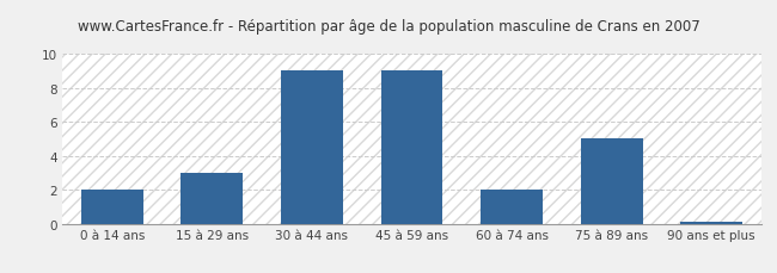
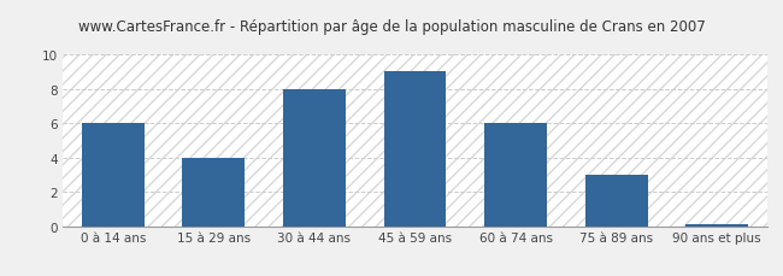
0 à 14 ans: 2.0 -> 6.0
15 à 29 ans: 3.0 -> 4.0
30 à 44 ans: 9.0 -> 8.0
60 à 74 ans: 2.0 -> 6.0
75 à 89 ans: 5.0 -> 3.0
